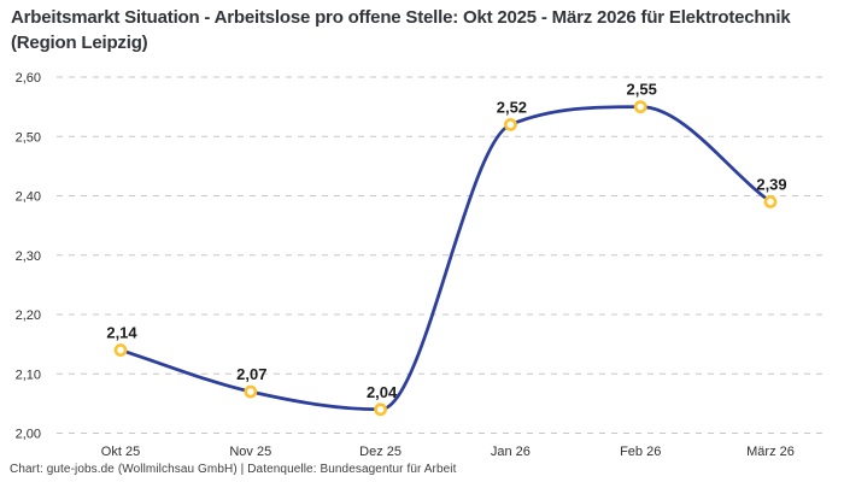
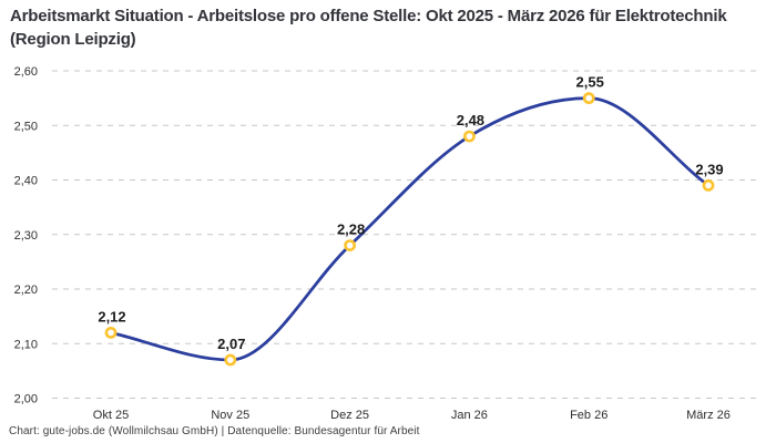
Okt 25: 2,14 -> 2,12
Dez 25: 2,04 -> 2,28
Jan 26: 2,52 -> 2,48
